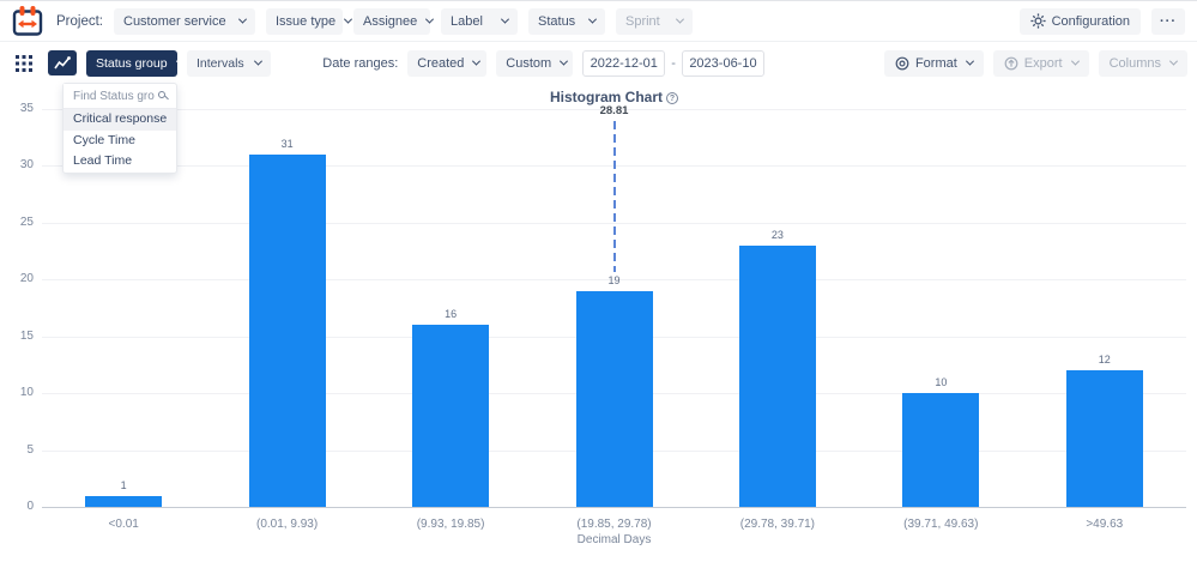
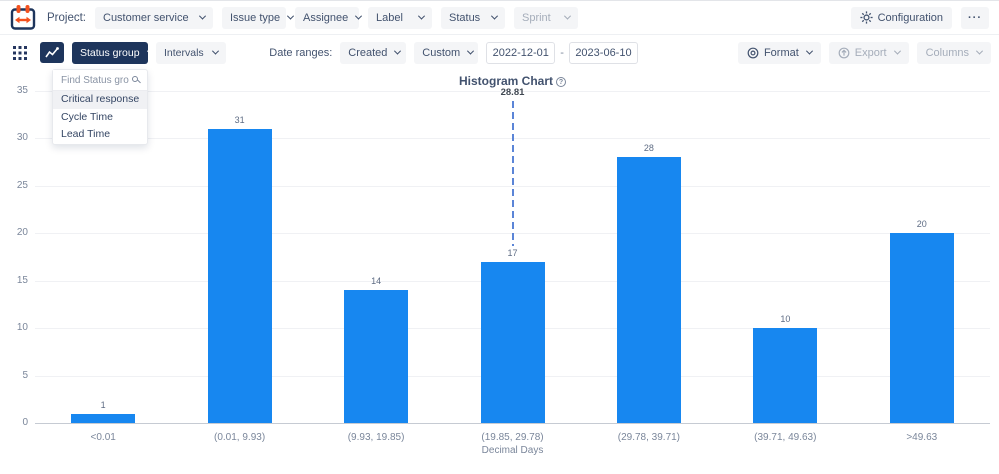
(9.93, 19.85): 16 -> 14
(19.85, 29.78): 19 -> 17
(29.78, 39.71): 23 -> 28
>49.63: 12 -> 20
